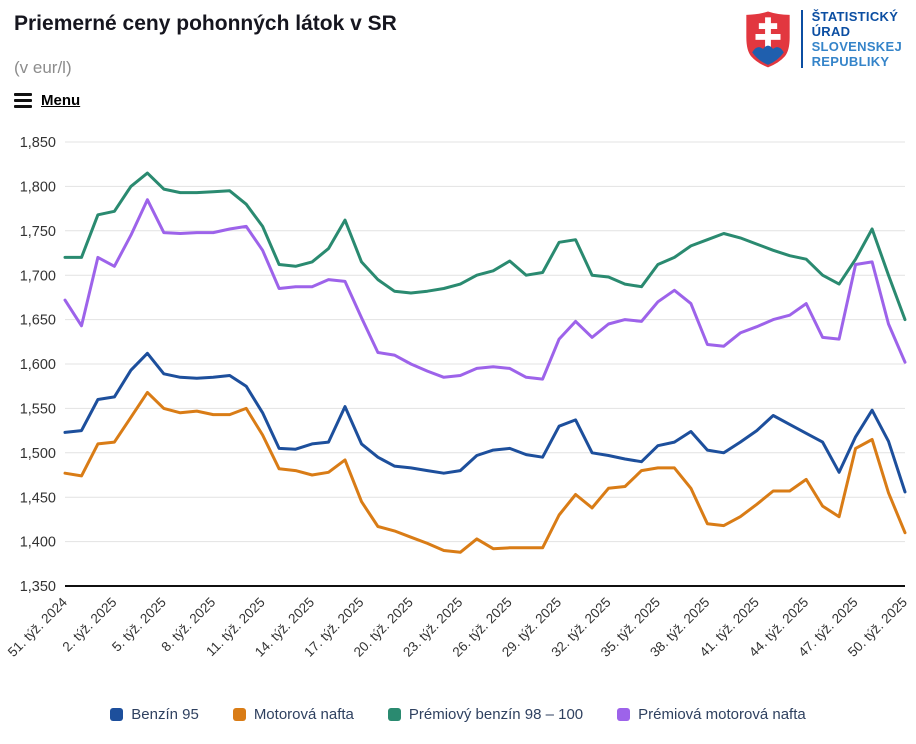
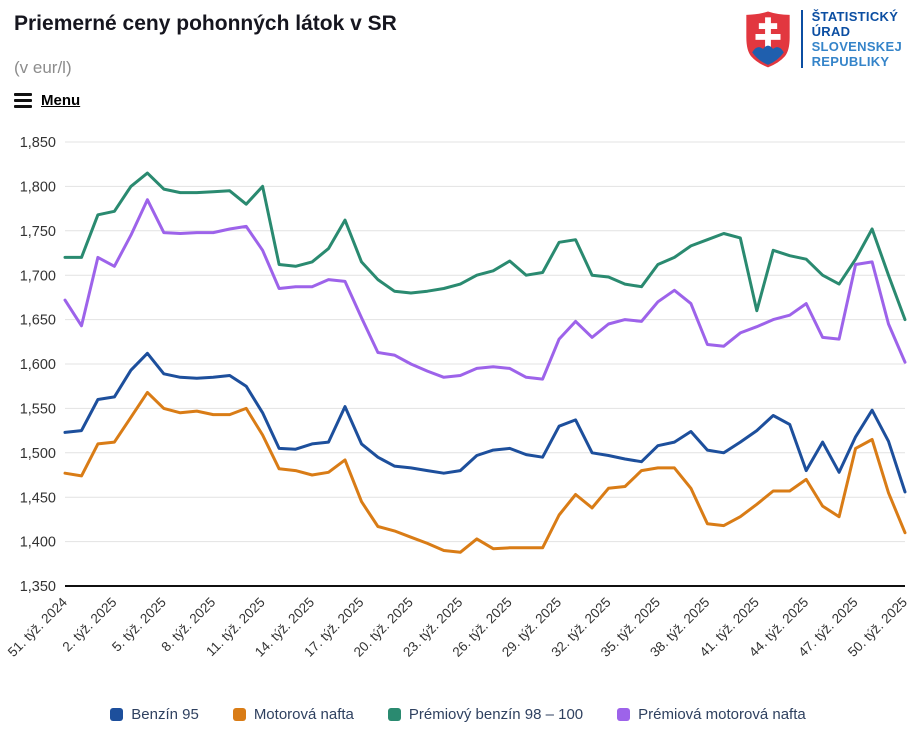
Prémiový benzín 98 – 100/11. týž. 2025: 1,75 -> 1,80
Prémiový benzín 98 – 100/41. týž. 2025: 1,74 -> 1,66
Benzín 95/44. týž. 2025: 1,52 -> 1,48
